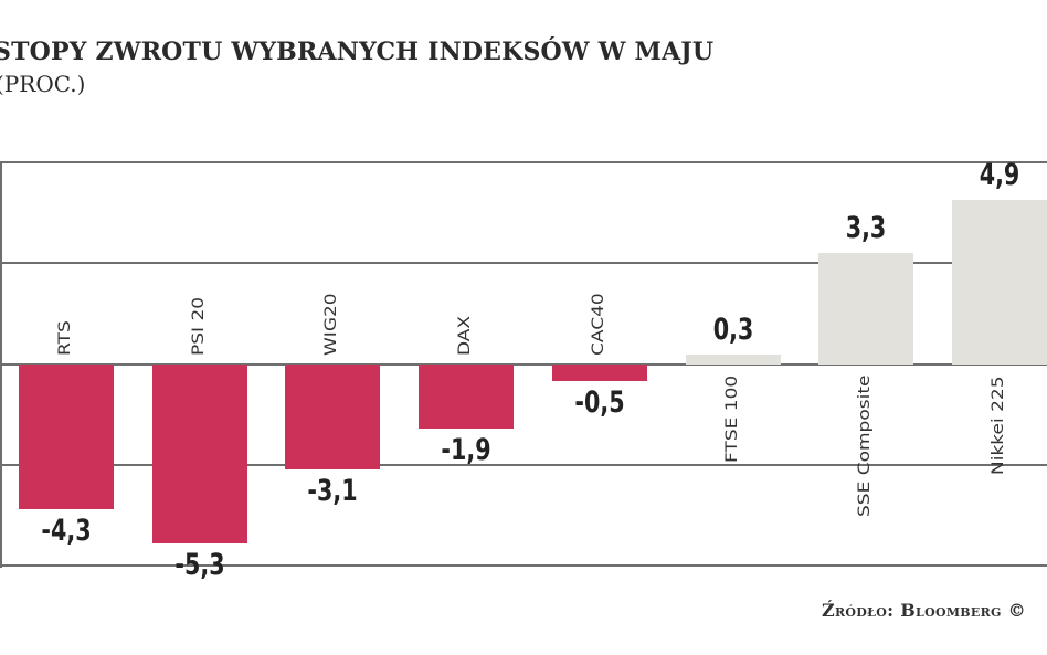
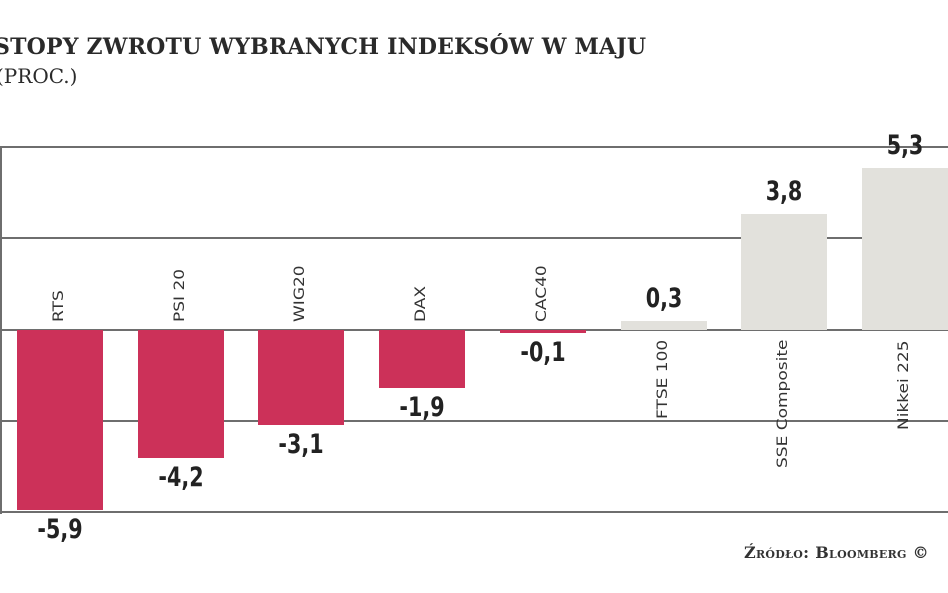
RTS: -4,3 -> -5,9
PSI 20: -5,3 -> -4,2
CAC40: -0,5 -> -0,1
SSE Composite: 3,3 -> 3,8
Nikkei 225: 4,9 -> 5,3
